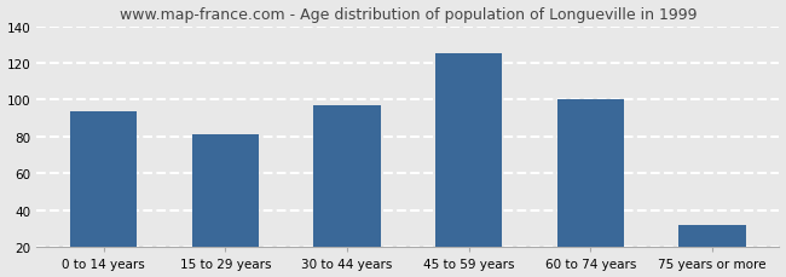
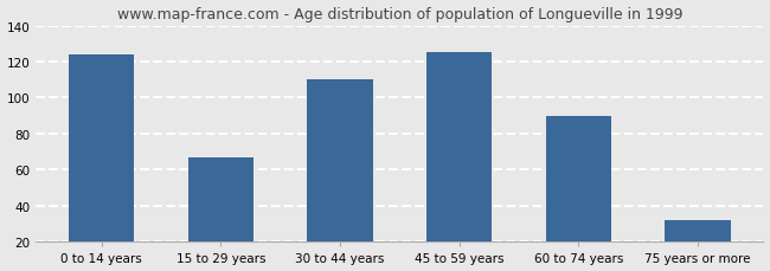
0 to 14 years: 94 -> 124
15 to 29 years: 81 -> 67
30 to 44 years: 97 -> 110
60 to 74 years: 100 -> 90
